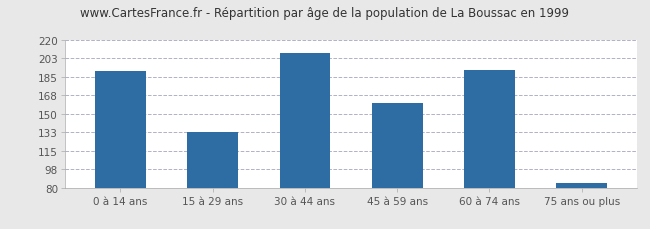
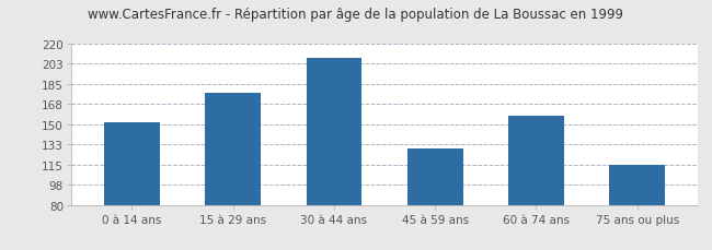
0 à 14 ans: 191 -> 152
15 à 29 ans: 133 -> 178
45 à 59 ans: 160 -> 129
60 à 74 ans: 192 -> 158
75 ans ou plus: 84 -> 115
